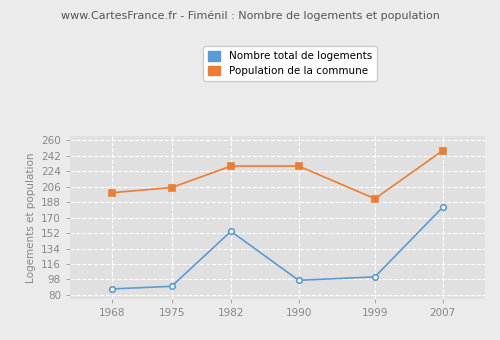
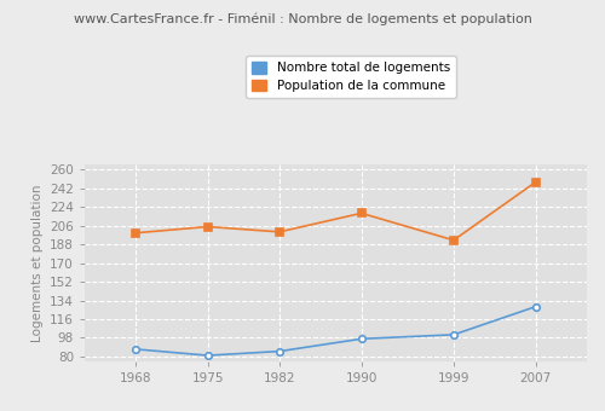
Nombre total de logements/1975: 90 -> 81
Nombre total de logements/1982: 154 -> 85
Population de la commune/1982: 230 -> 200
Population de la commune/1990: 230 -> 218
Nombre total de logements/2007: 182 -> 128
